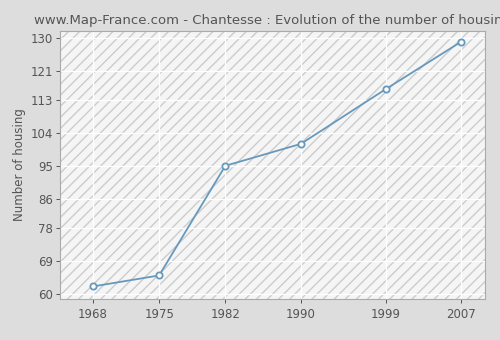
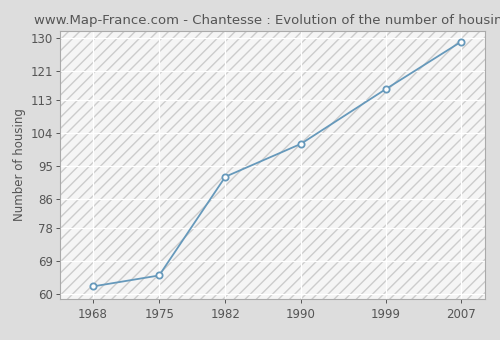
1982: 95 -> 92
